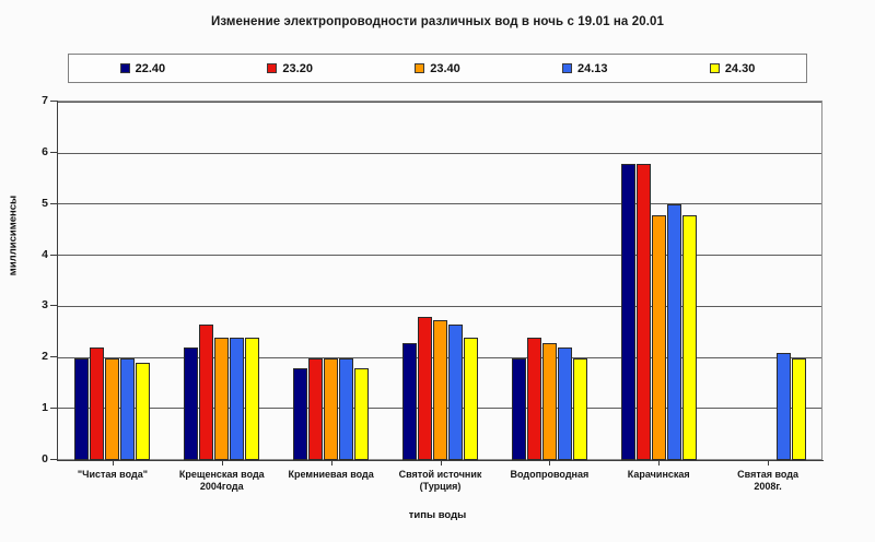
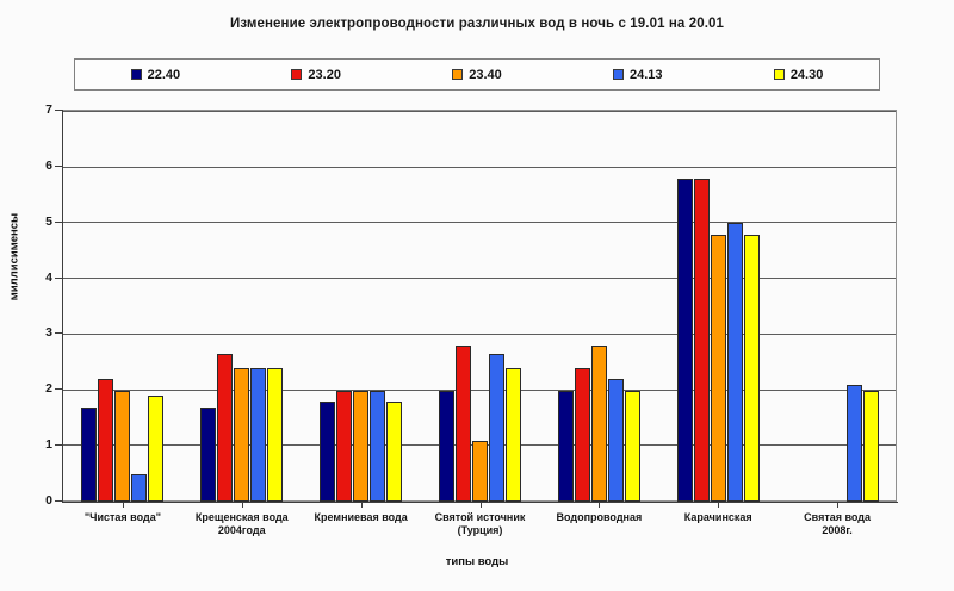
22.40/"Чистая вода": 2.0 -> 1.7
24.13/"Чистая вода": 2.0 -> 0.5
22.40/Крещенская вода 2004года: 2.2 -> 1.7
22.40/Святой источник (Турция): 2.3 -> 2.0
23.40/Святой источник (Турция): 2.8 -> 1.1
23.40/Водопроводная: 2.3 -> 2.8
